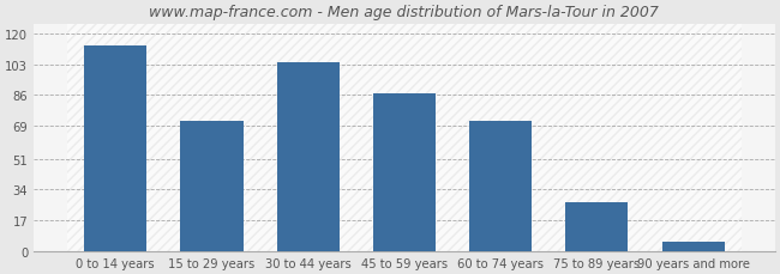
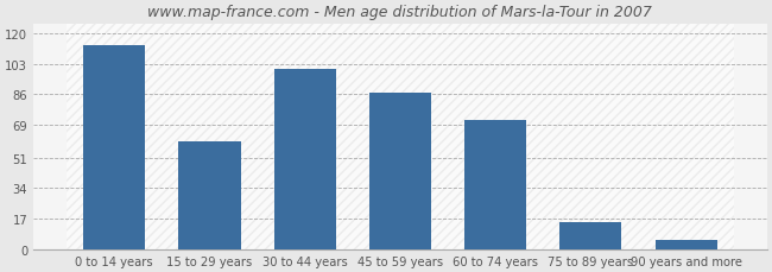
15 to 29 years: 72 -> 60
30 to 44 years: 104 -> 100
75 to 89 years: 27 -> 15
